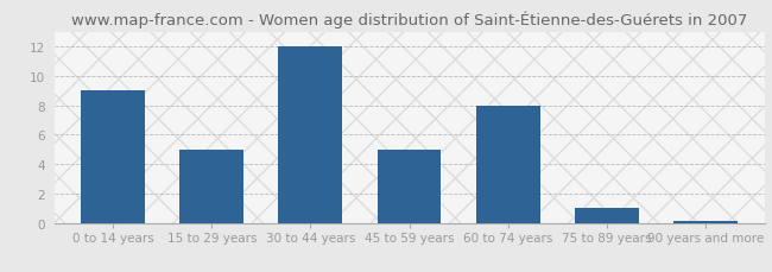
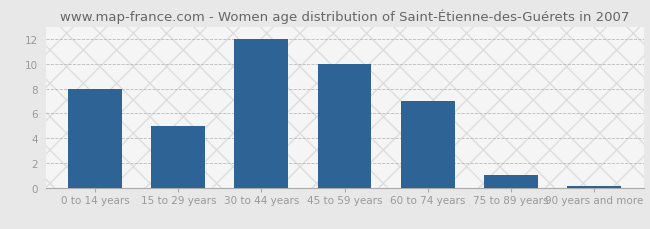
0 to 14 years: 9.0 -> 8.0
45 to 59 years: 5.0 -> 10.0
60 to 74 years: 8.0 -> 7.0
